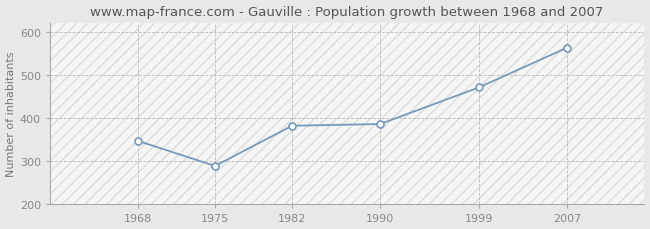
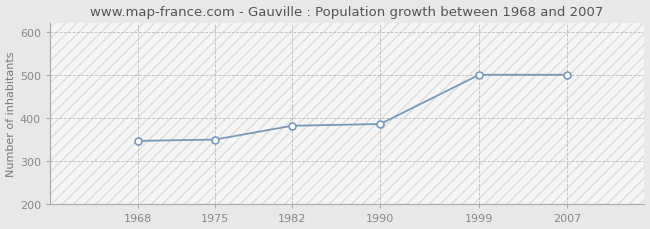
1975: 289 -> 350
1999: 471 -> 500
2007: 563 -> 500
